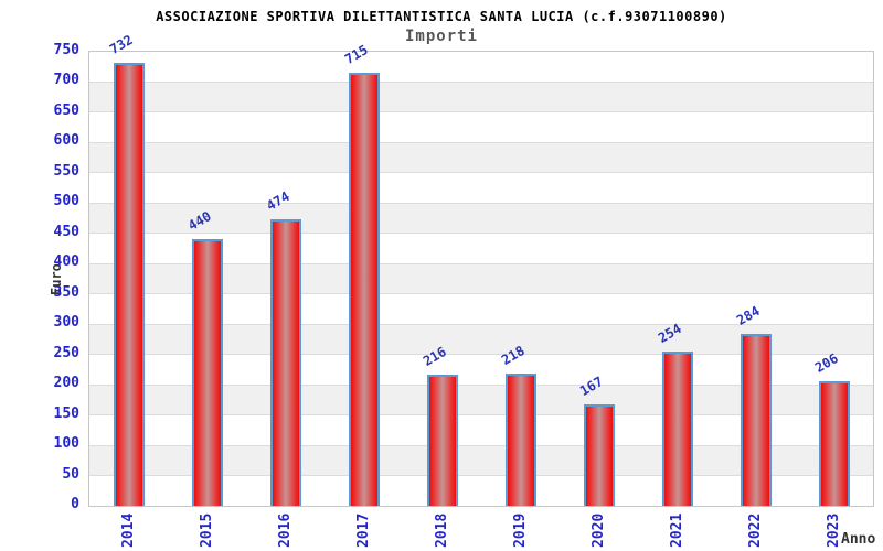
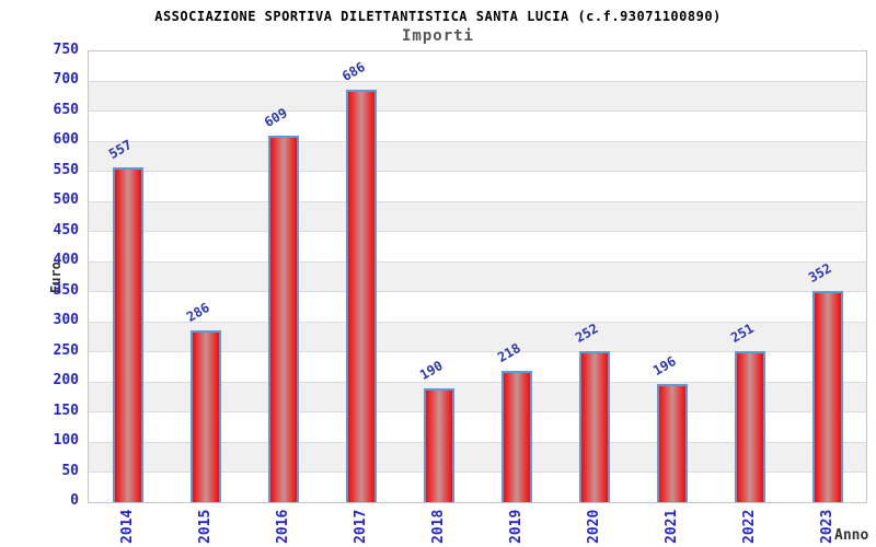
2014: 732 -> 557
2015: 440 -> 286
2016: 474 -> 609
2017: 715 -> 686
2018: 216 -> 190
2020: 167 -> 252
2021: 254 -> 196
2022: 284 -> 251
2023: 206 -> 352
